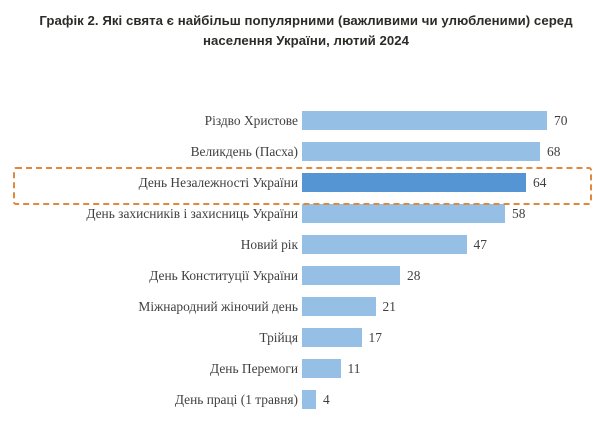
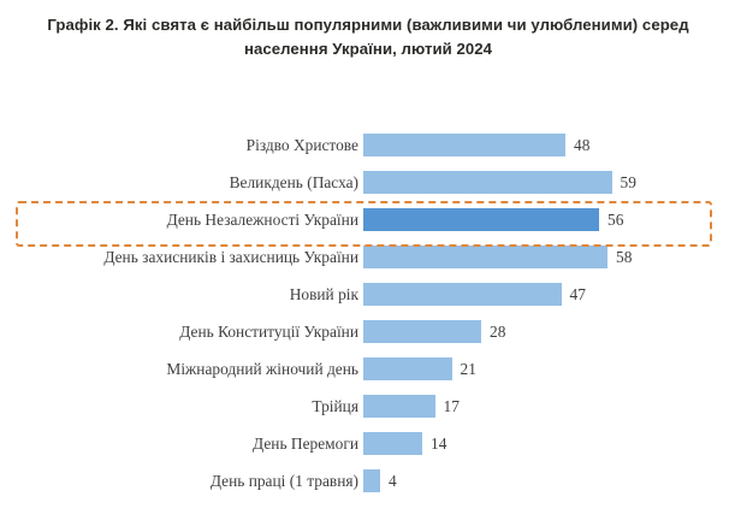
Різдво Христове: 70 -> 48
Великдень (Пасха): 68 -> 59
День Незалежності України: 64 -> 56
День Перемоги: 11 -> 14
